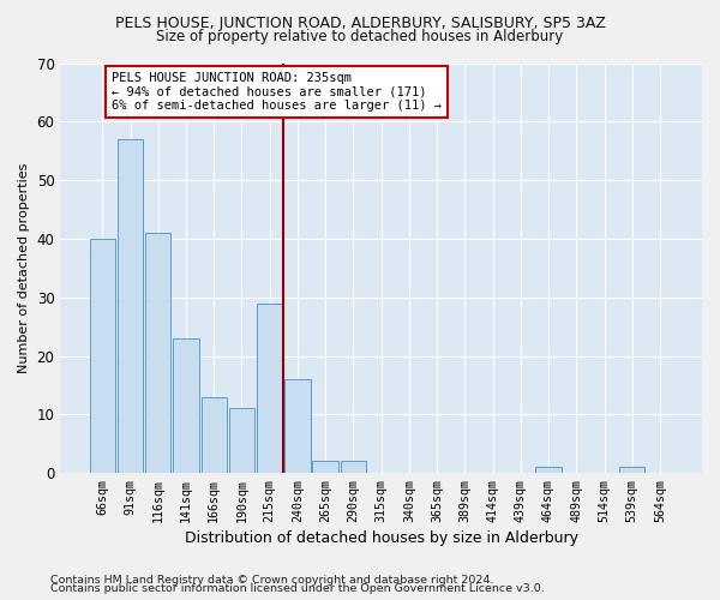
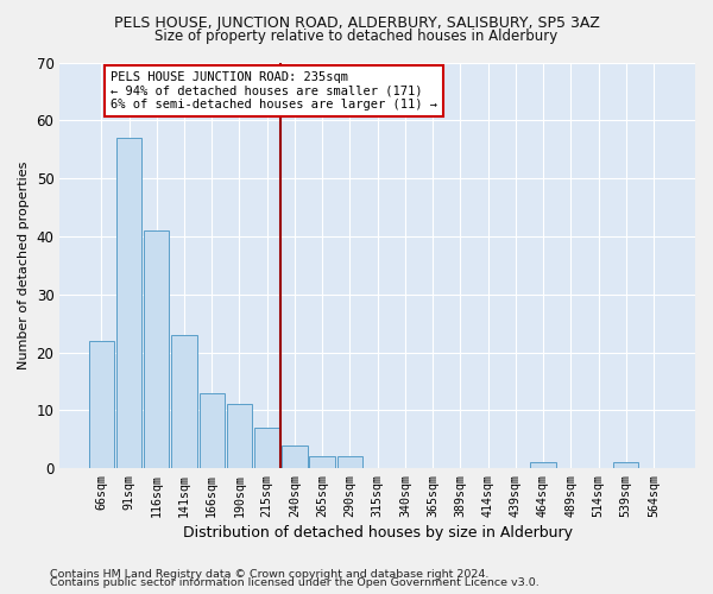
66sqm: 40 -> 22
215sqm: 29 -> 7
240sqm: 16 -> 4
